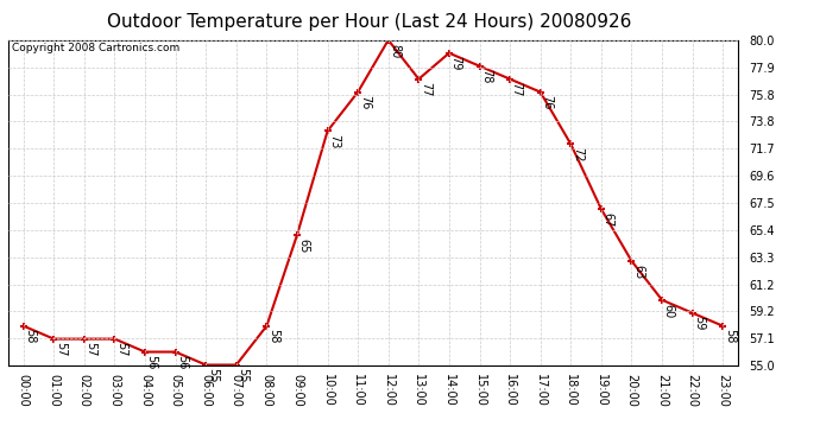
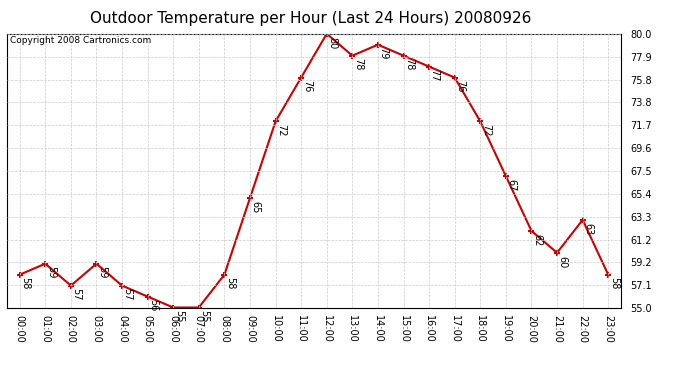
01:00: 57 -> 59
03:00: 57 -> 59
04:00: 56 -> 57
10:00: 73 -> 72
13:00: 77 -> 78
20:00: 63 -> 62
22:00: 59 -> 63
